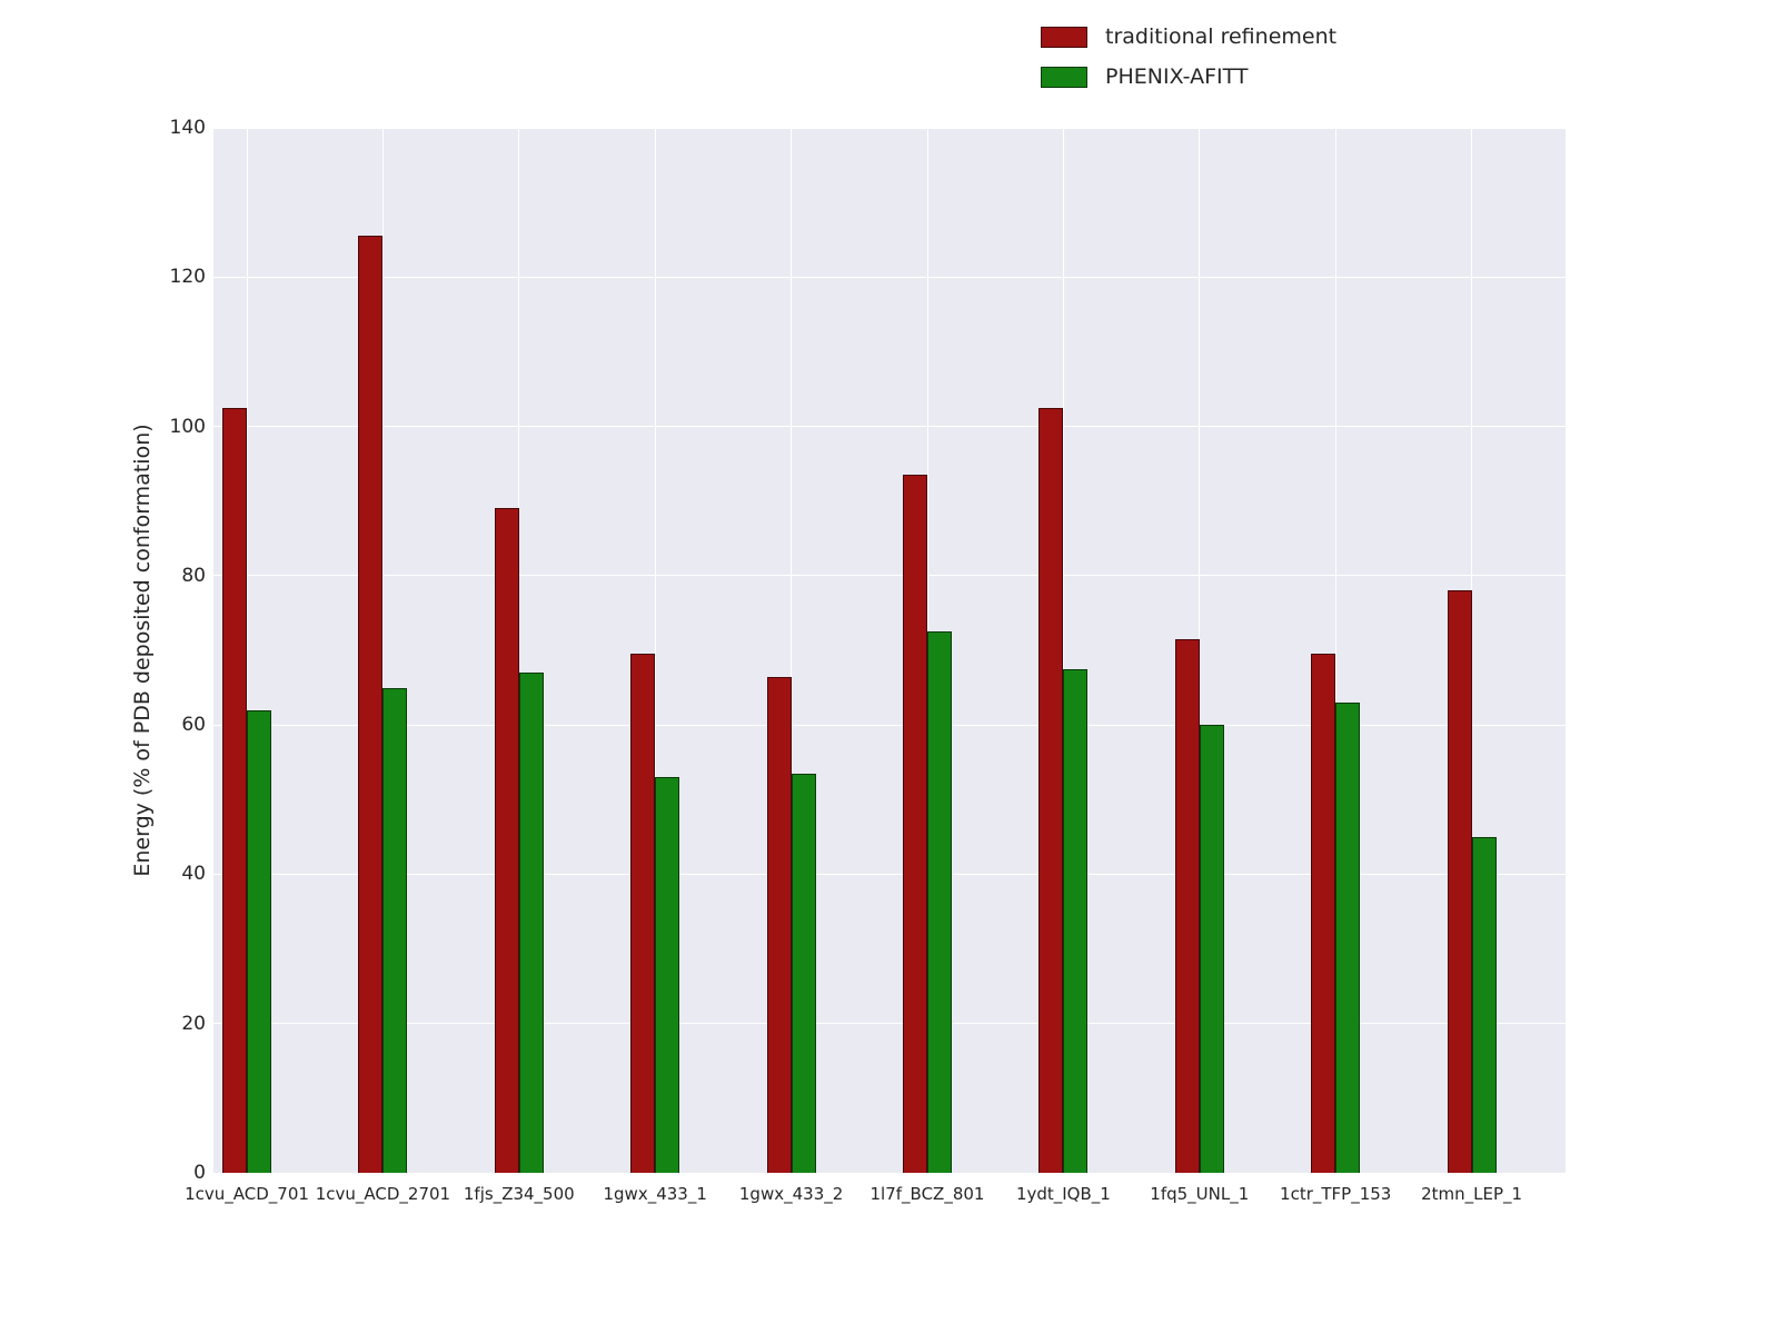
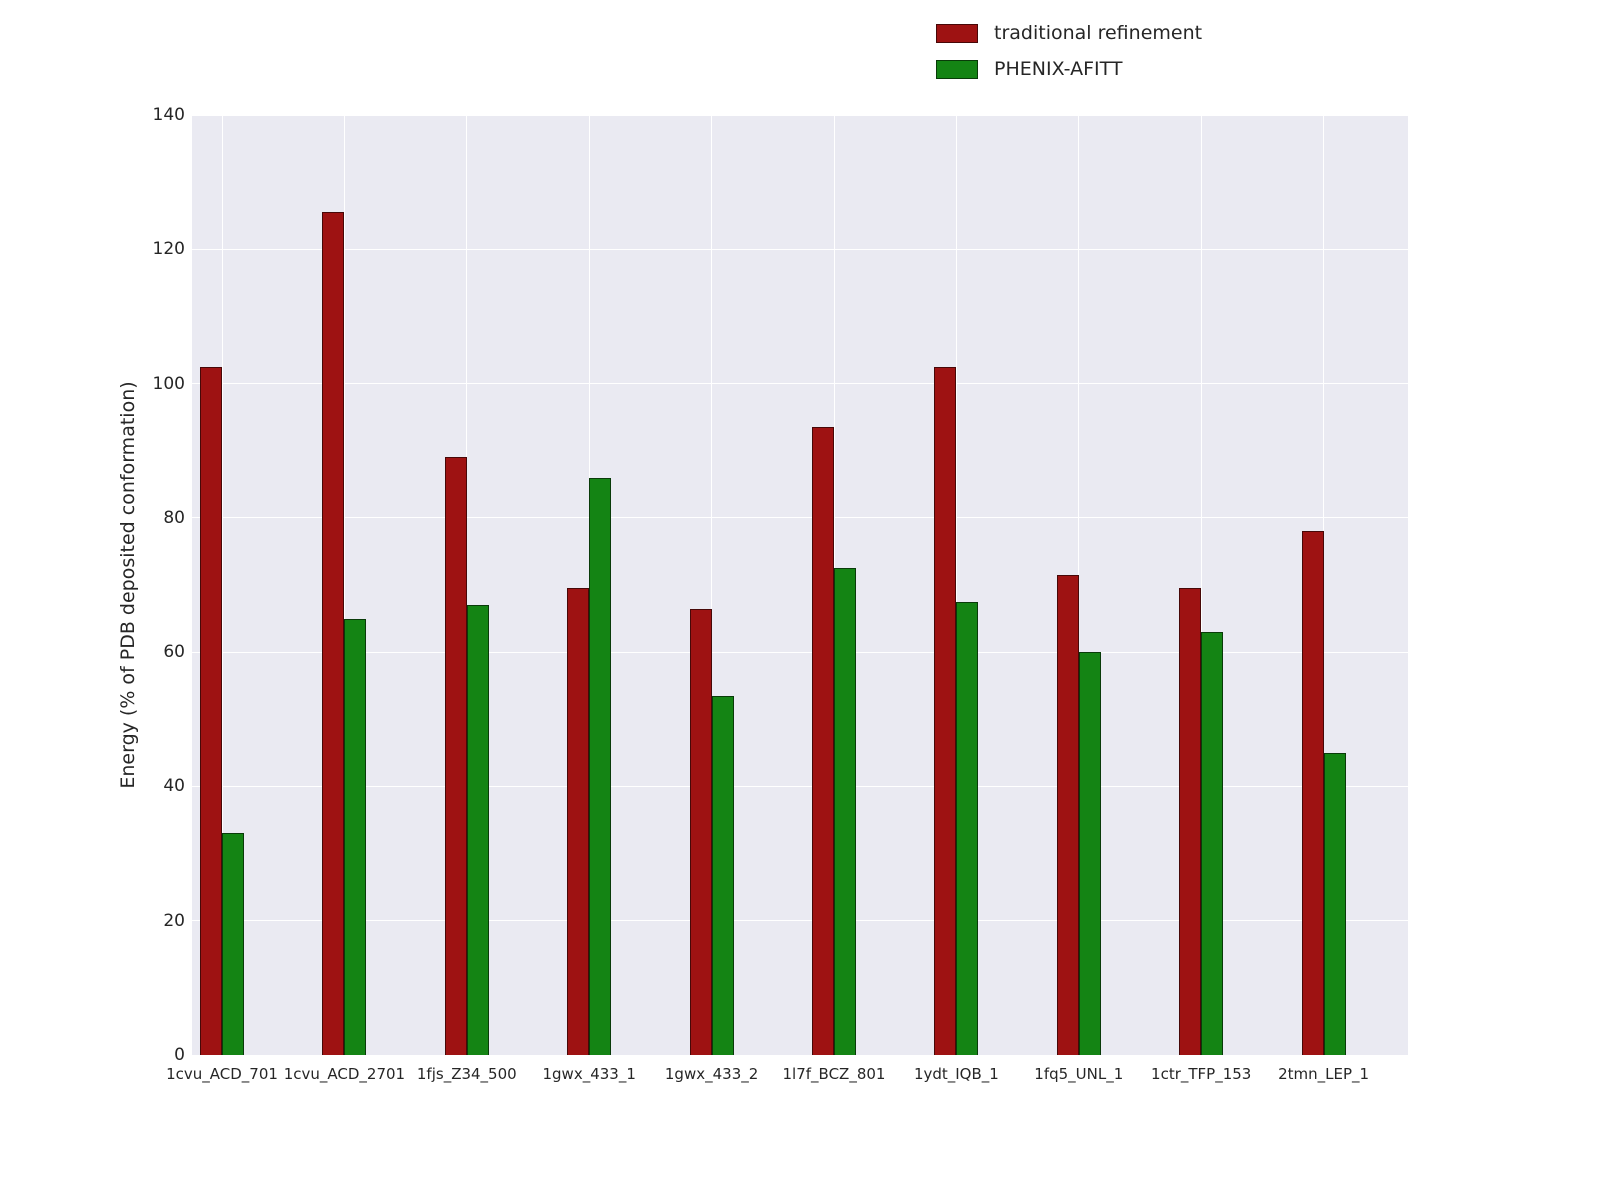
PHENIX-AFITT/1cvu_ACD_701: 62 -> 33
PHENIX-AFITT/1gwx_433_1: 53 -> 86
